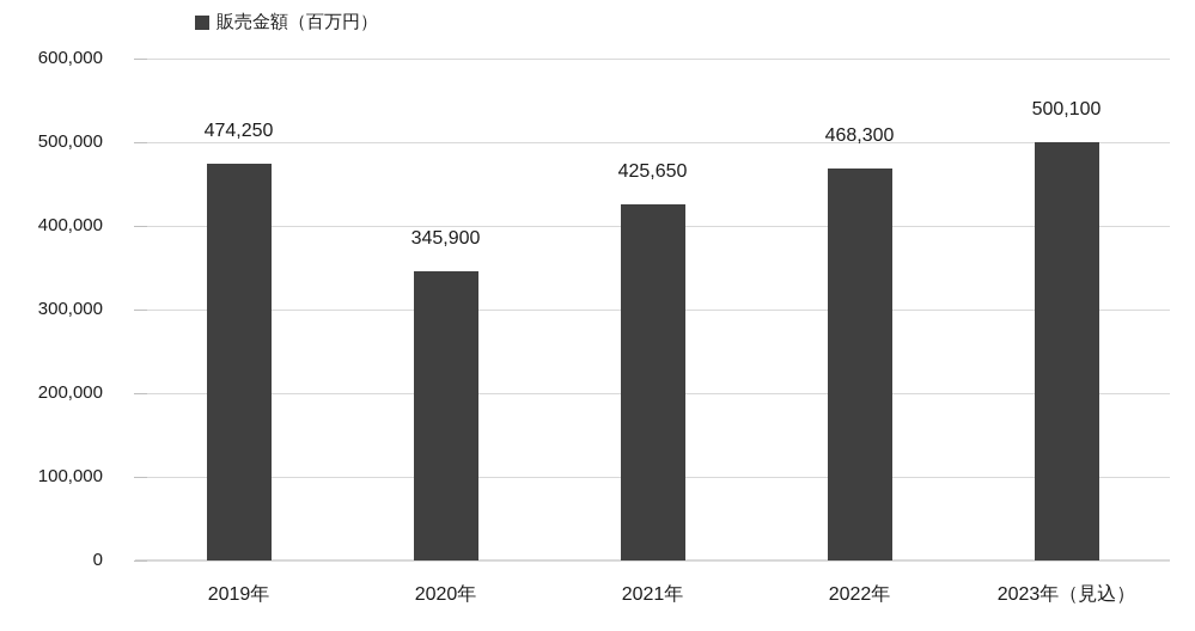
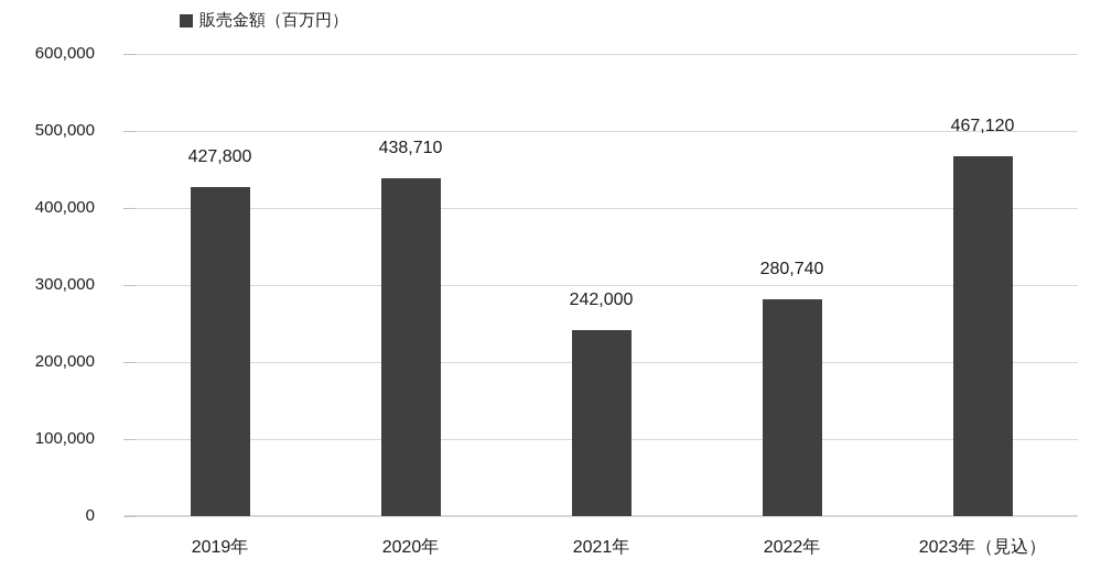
2019年: 474,250 -> 427,800
2020年: 345,900 -> 438,710
2021年: 425,650 -> 242,000
2022年: 468,300 -> 280,740
2023年（見込）: 500,100 -> 467,120
